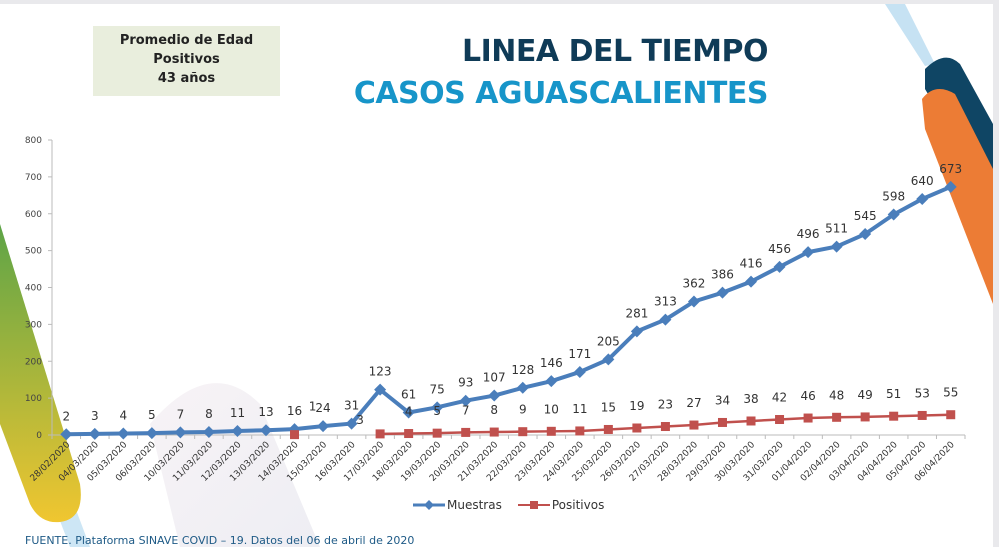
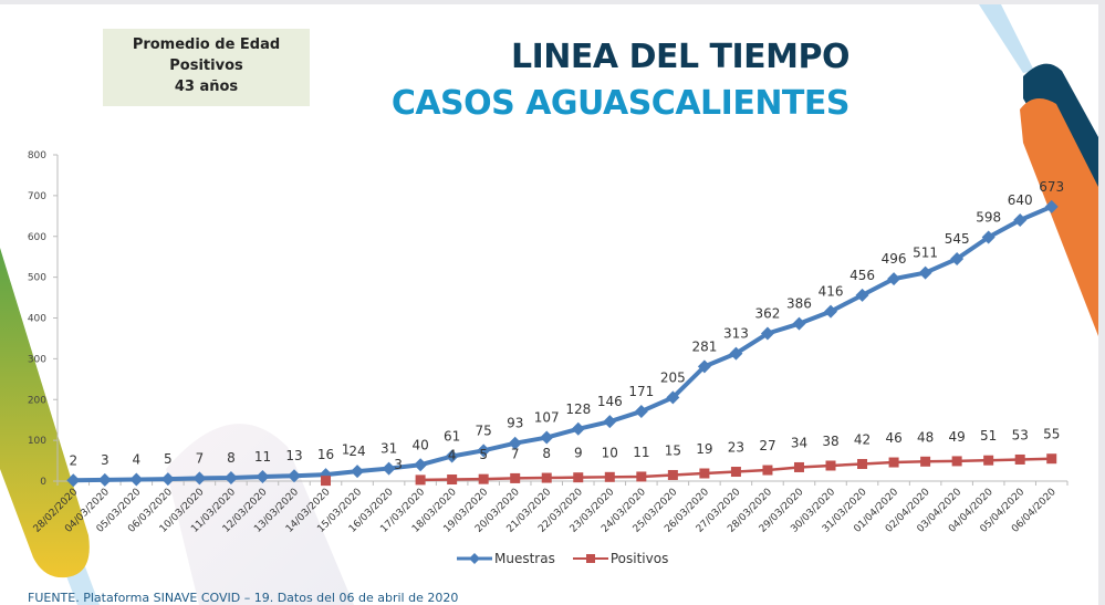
Muestras/17/03/2020: 123 -> 40
